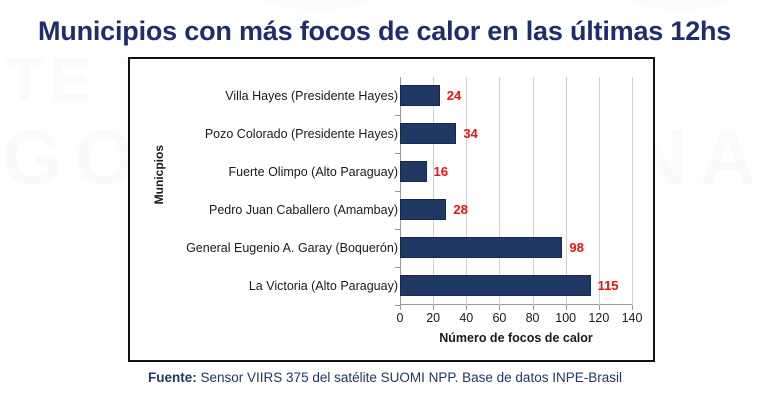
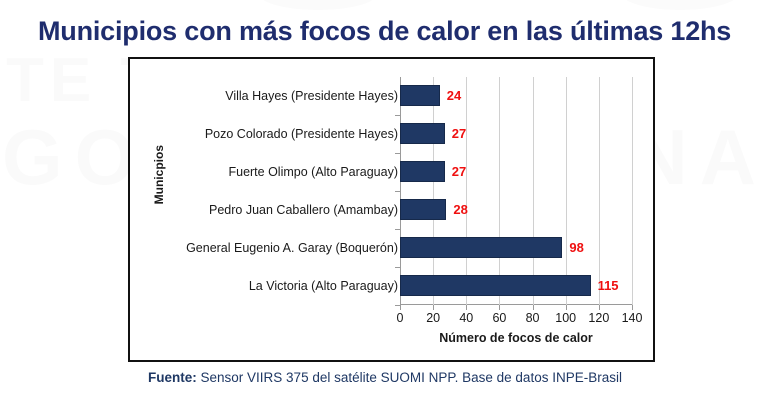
Pozo Colorado (Presidente Hayes): 34 -> 27
Fuerte Olimpo (Alto Paraguay): 16 -> 27
